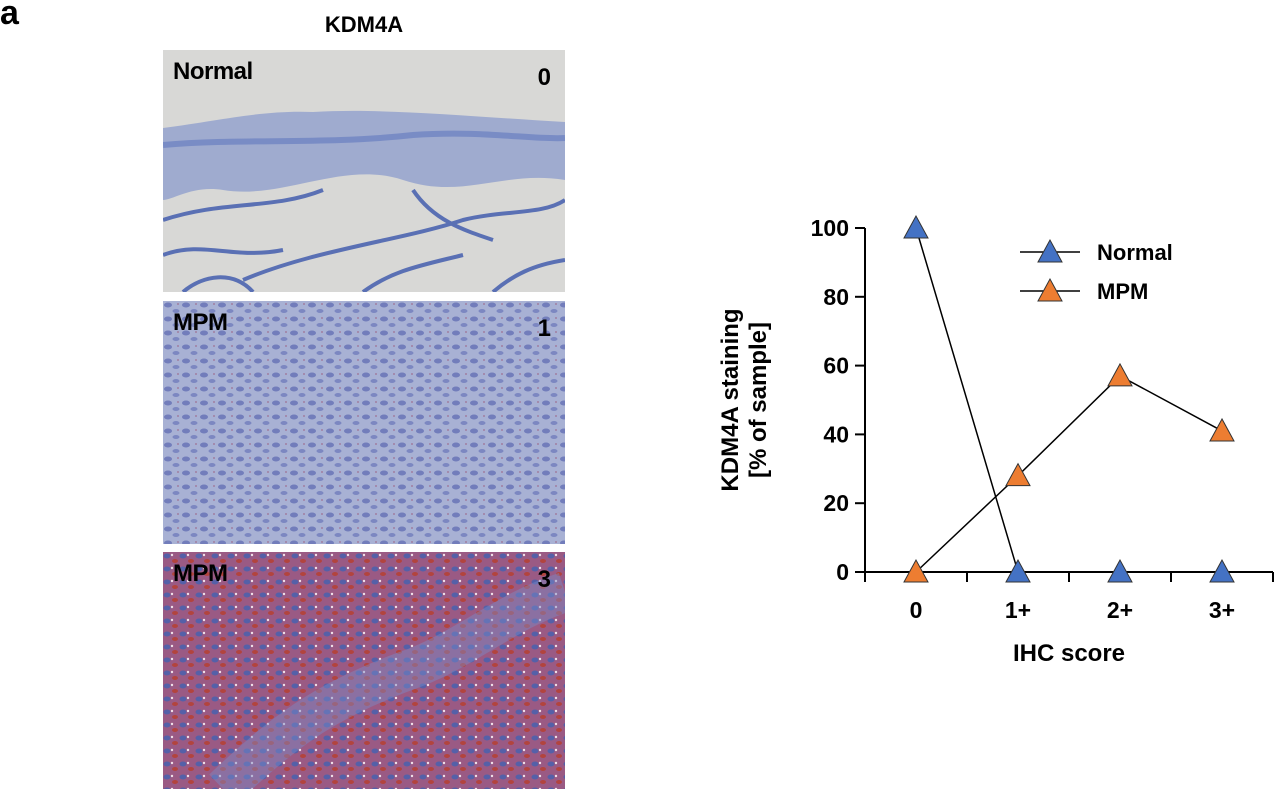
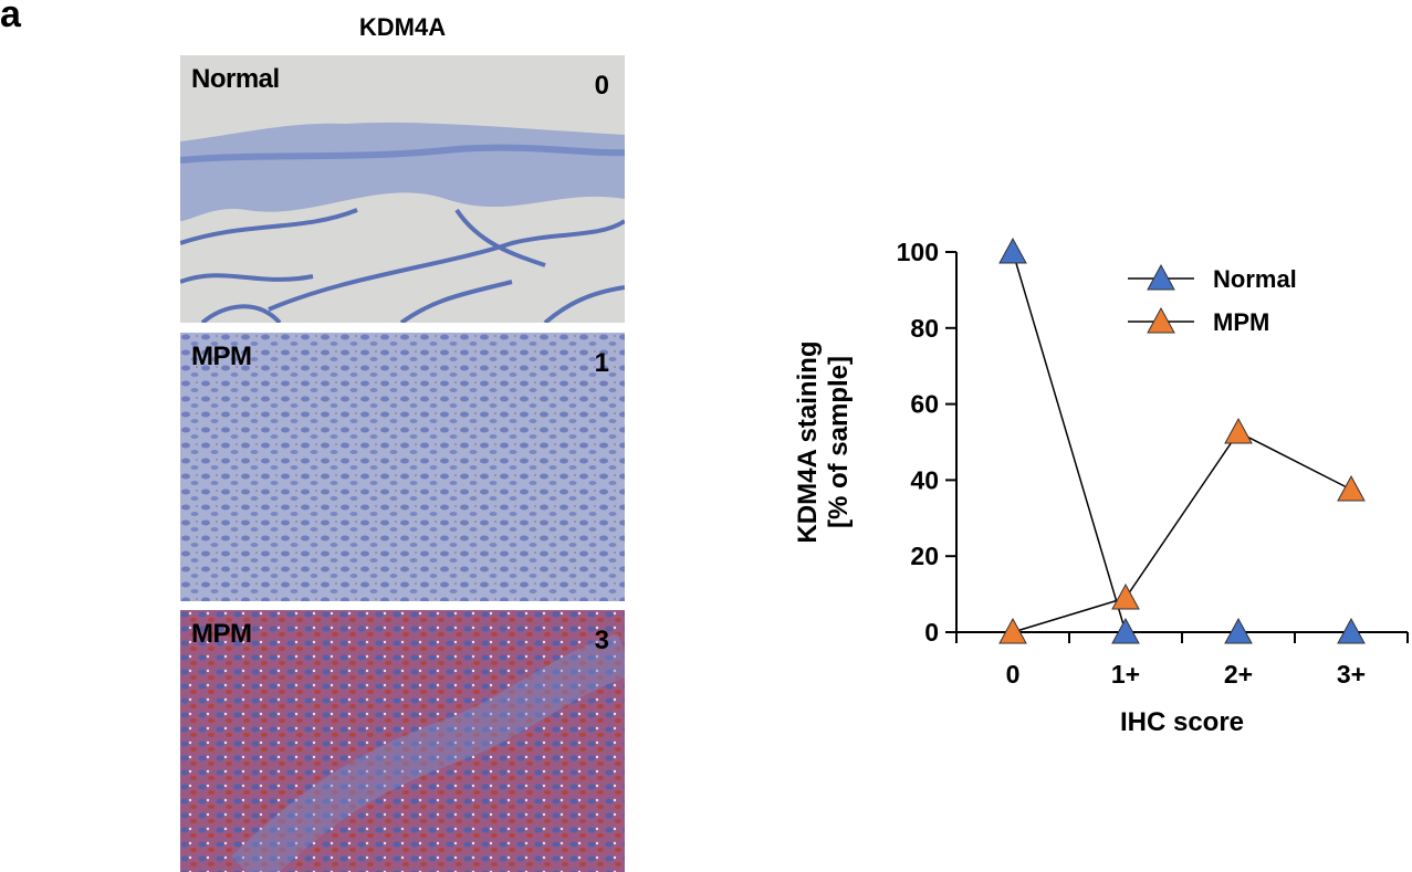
MPM/1+: 28 -> 9
MPM/2+: 57 -> 53
MPM/3+: 41 -> 38
